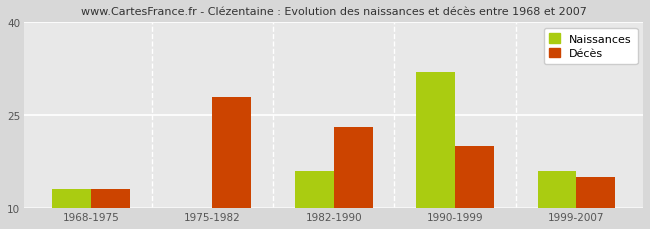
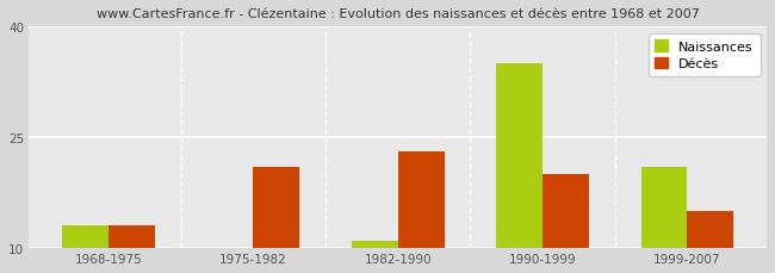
Décès/1975-1982: 28 -> 21
Naissances/1982-1990: 16 -> 11
Naissances/1990-1999: 32 -> 35
Naissances/1999-2007: 16 -> 21
